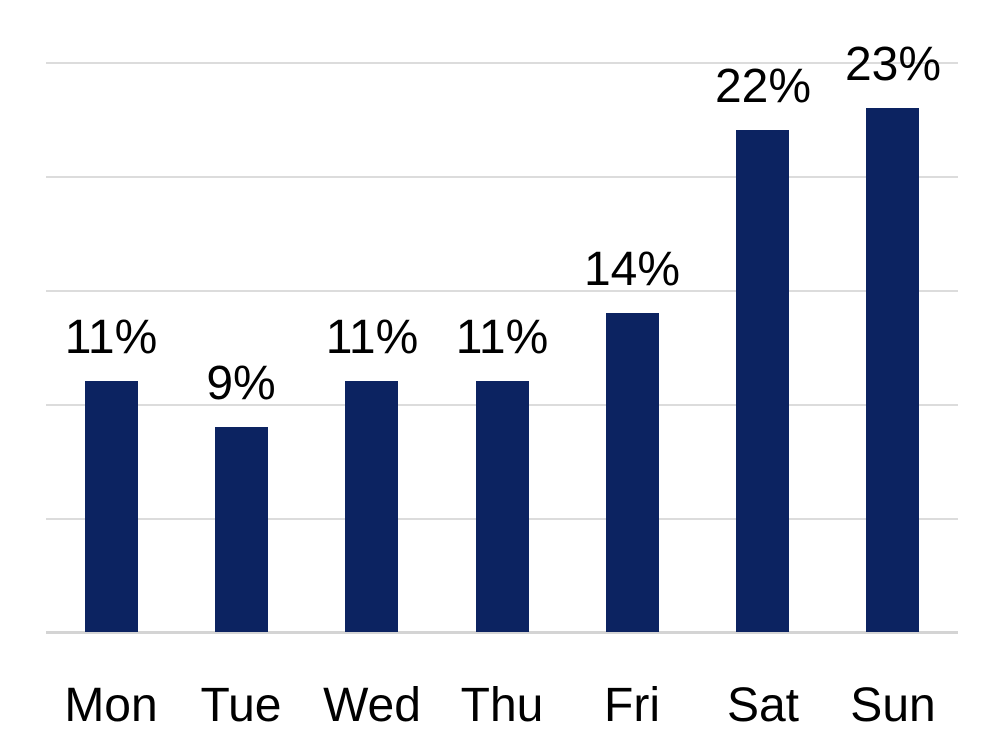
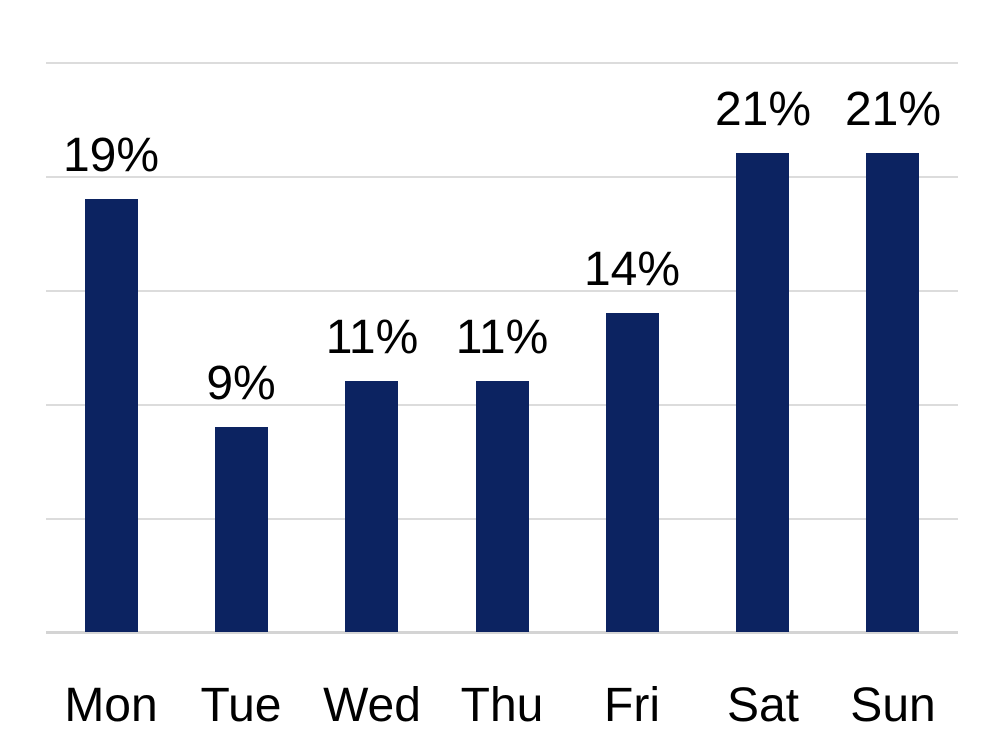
Mon: 11% -> 19%
Sat: 22% -> 21%
Sun: 23% -> 21%
